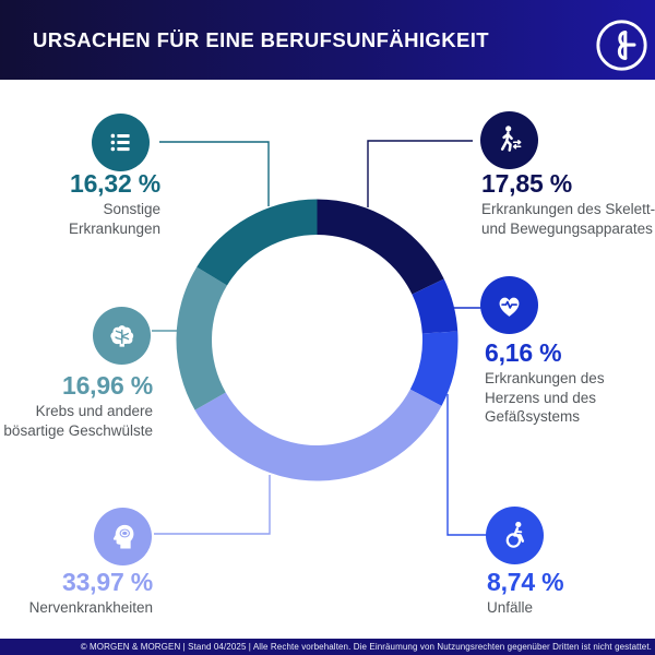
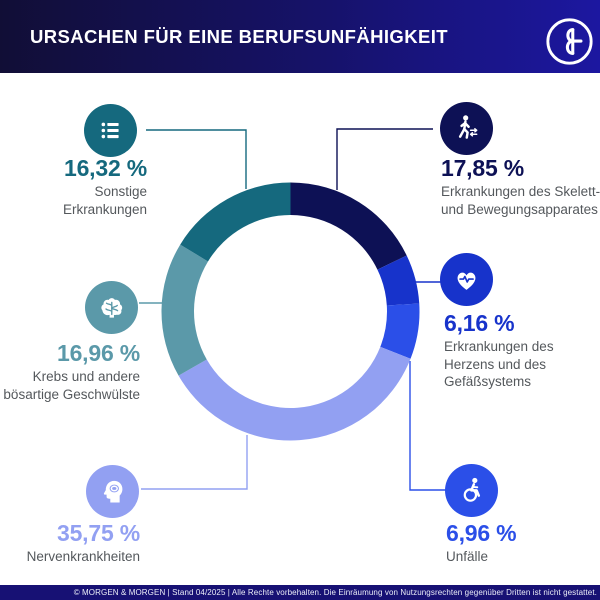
Unfälle: 8,74 -> 6,96
Nervenkrankheiten: 33,97 -> 35,75
